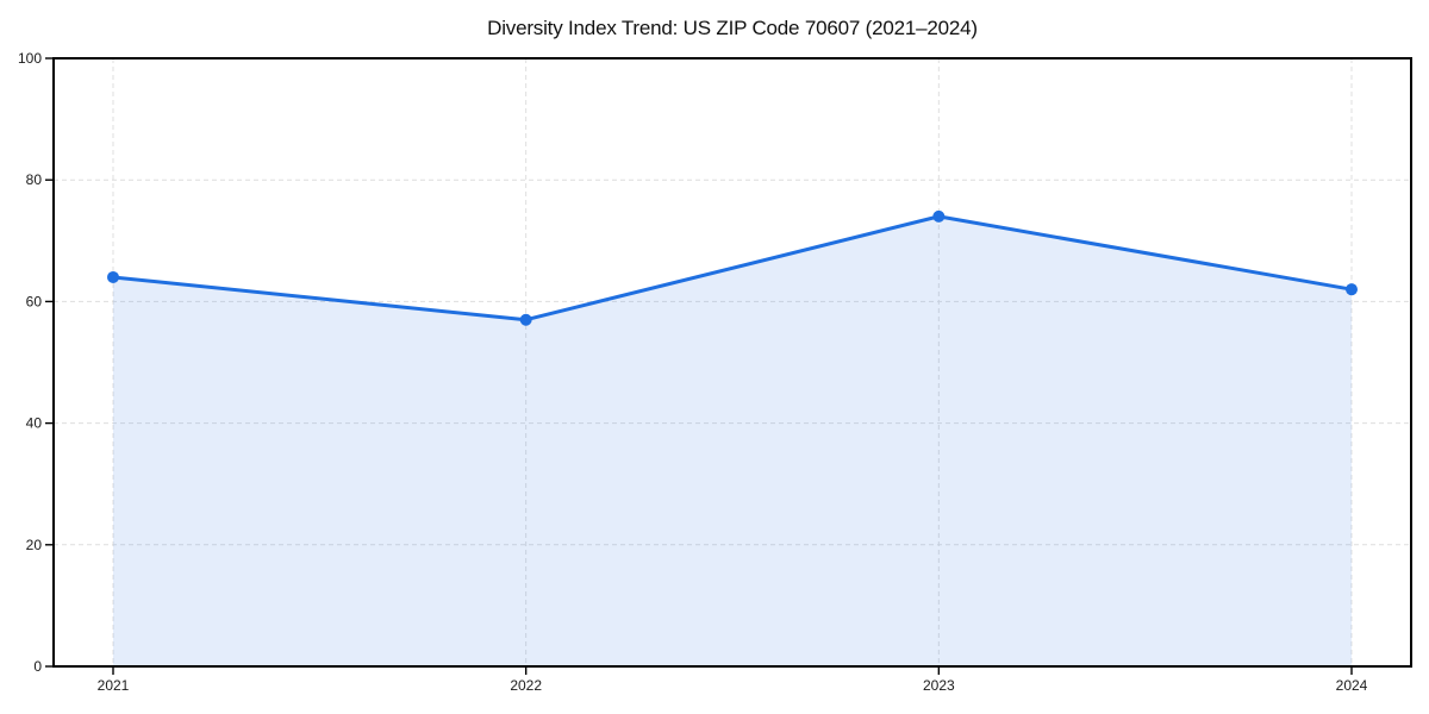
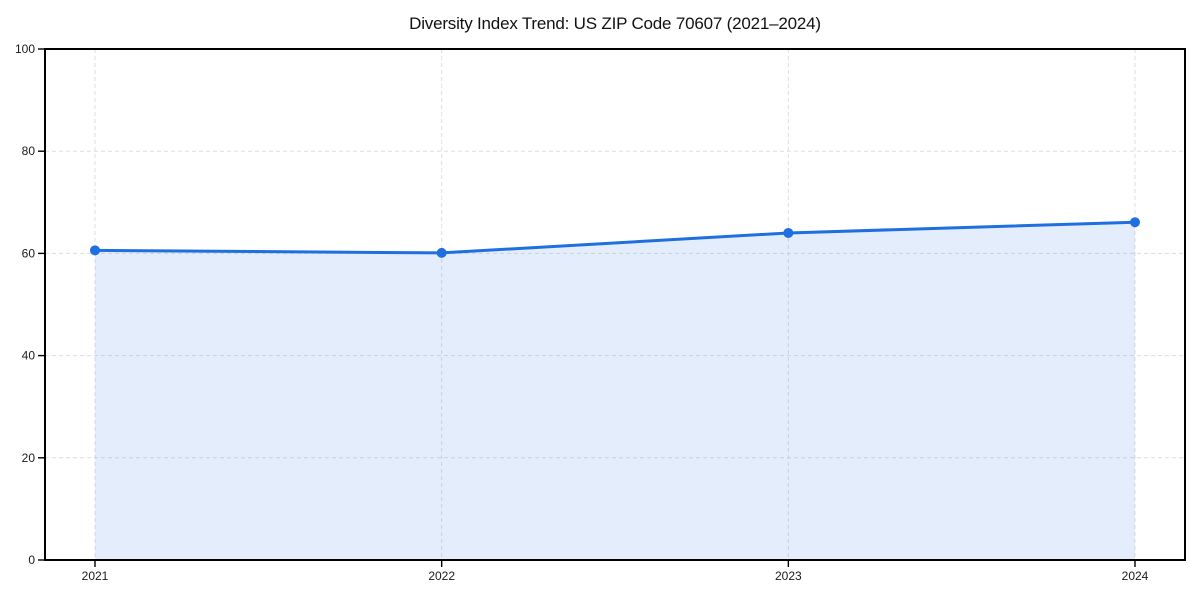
2021: 64 -> 61
2022: 57 -> 60
2023: 74 -> 64
2024: 62 -> 66
